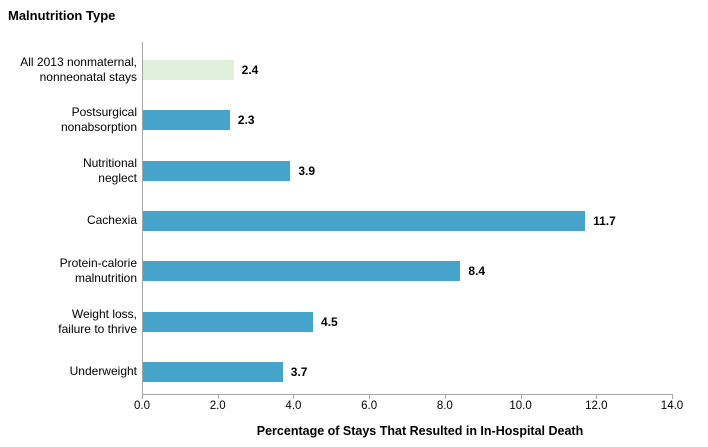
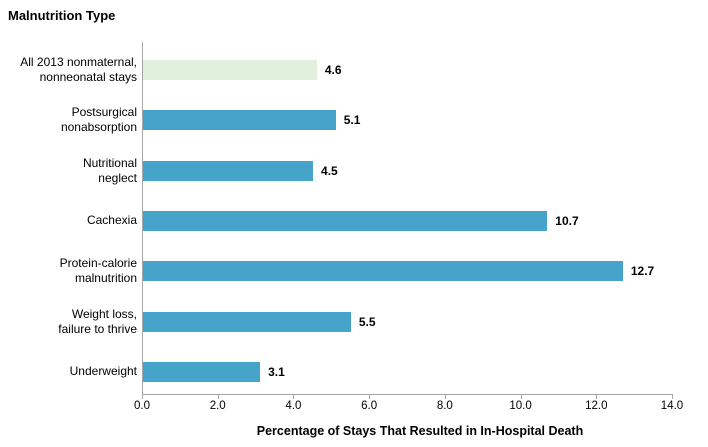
All 2013 nonmaternal, nonneonatal stays: 2.4 -> 4.6
Postsurgical nonabsorption: 2.3 -> 5.1
Nutritional neglect: 3.9 -> 4.5
Cachexia: 11.7 -> 10.7
Protein-calorie malnutrition: 8.4 -> 12.7
Weight loss, failure to thrive: 4.5 -> 5.5
Underweight: 3.7 -> 3.1
